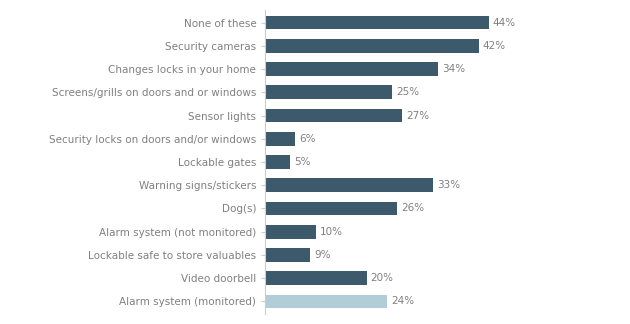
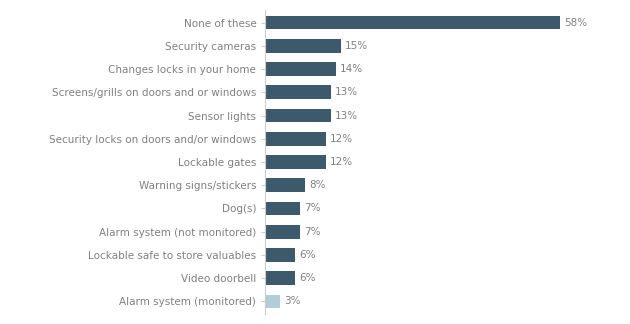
None of these: 44% -> 58%
Security cameras: 42% -> 15%
Changes locks in your home: 34% -> 14%
Screens/grills on doors and or windows: 25% -> 13%
Sensor lights: 27% -> 13%
Security locks on doors and/or windows: 6% -> 12%
Lockable gates: 5% -> 12%
Warning signs/stickers: 33% -> 8%
Dog(s): 26% -> 7%
Alarm system (not monitored): 10% -> 7%
Lockable safe to store valuables: 9% -> 6%
Video doorbell: 20% -> 6%
Alarm system (monitored): 24% -> 3%
